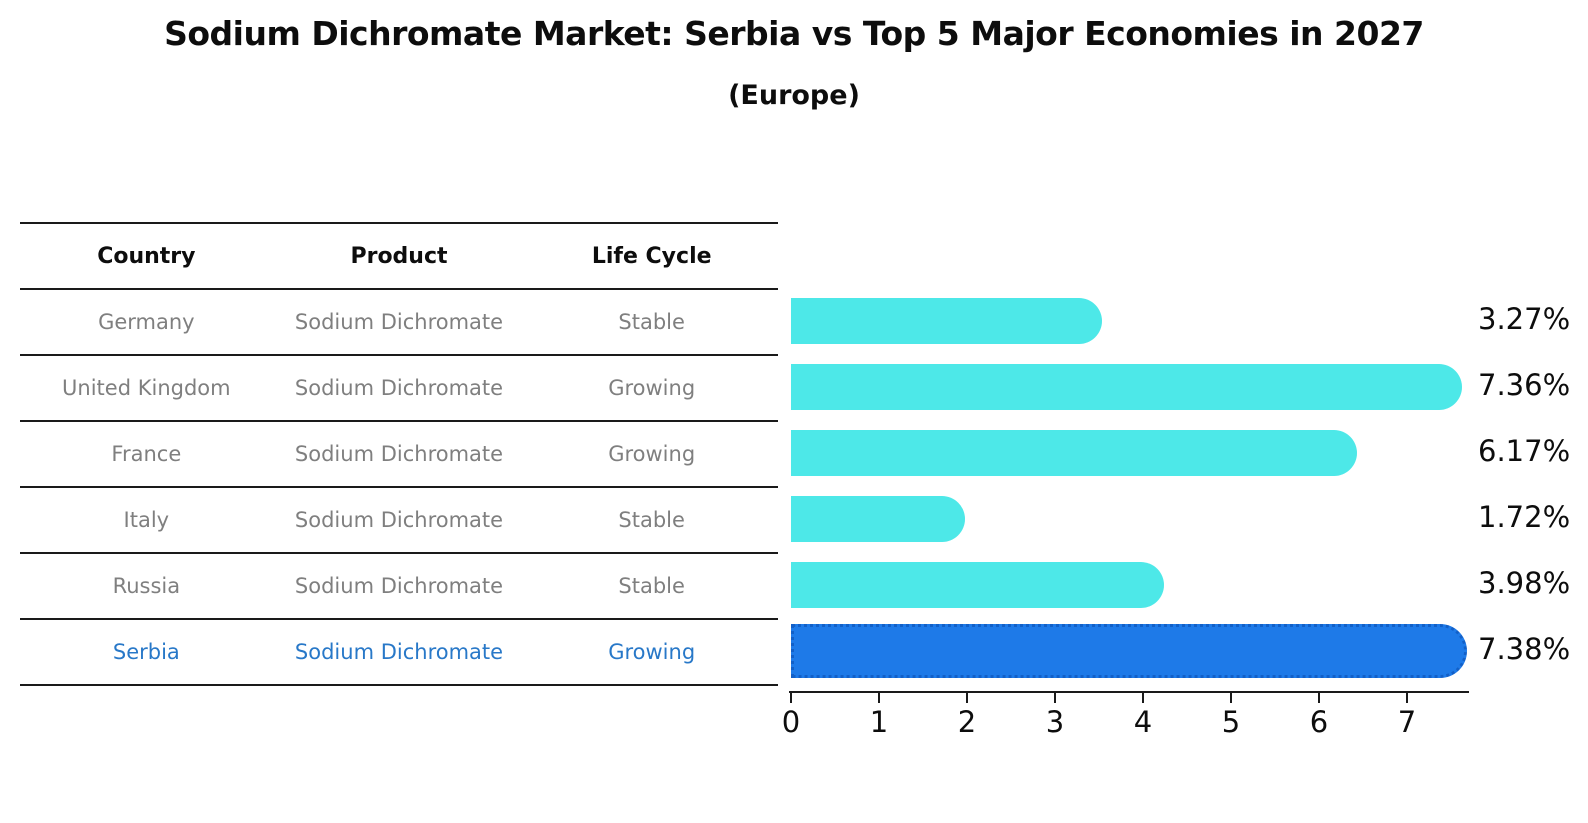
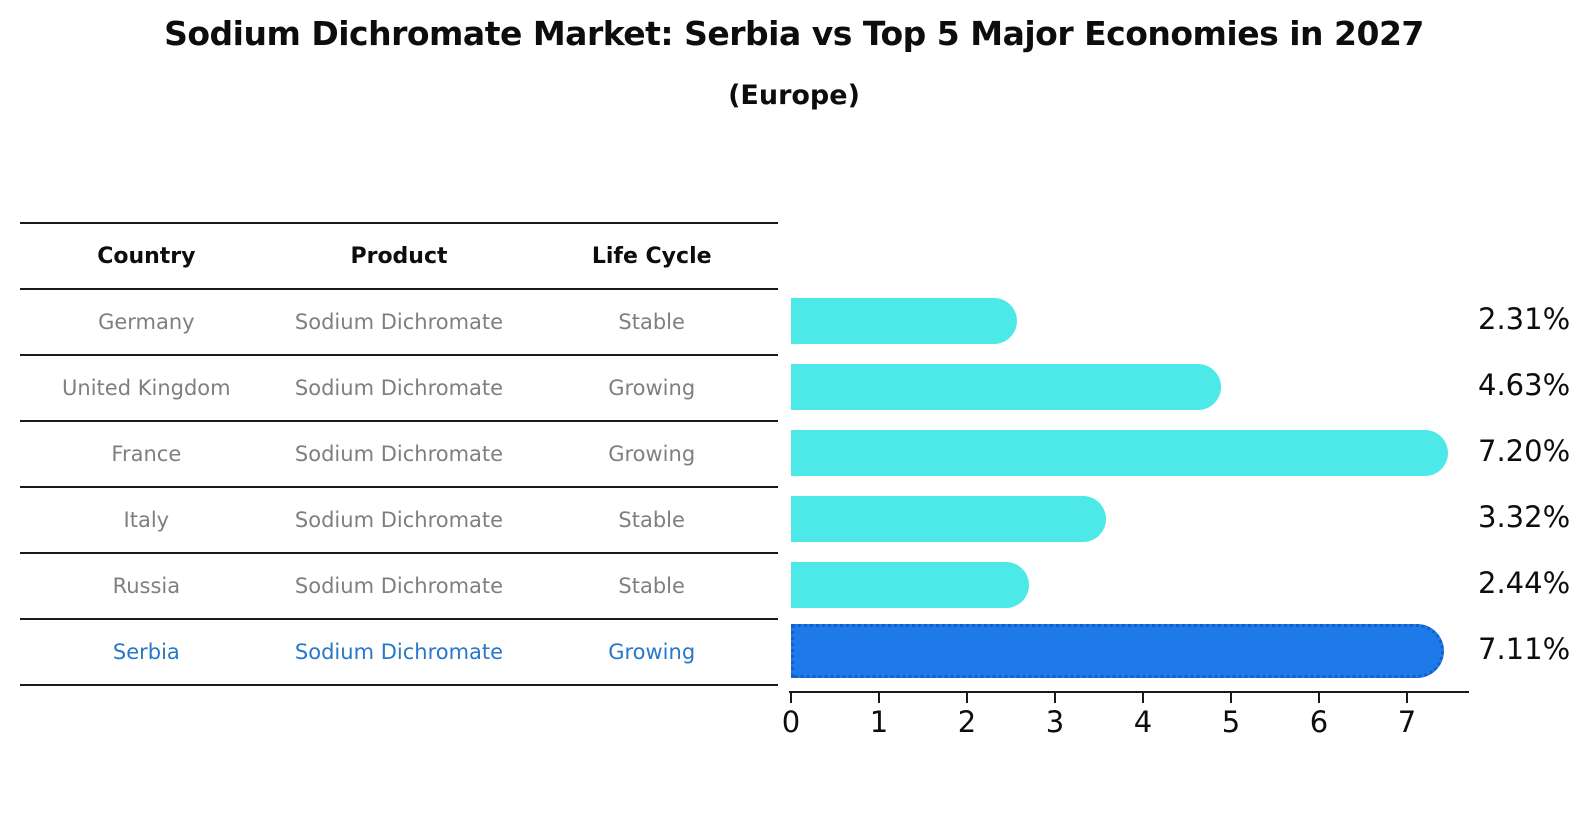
Germany: 3.27% -> 2.31%
United Kingdom: 7.36% -> 4.63%
France: 6.17% -> 7.20%
Italy: 1.72% -> 3.32%
Russia: 3.98% -> 2.44%
Serbia: 7.38% -> 7.11%
